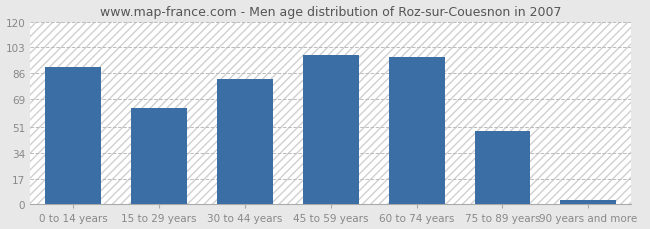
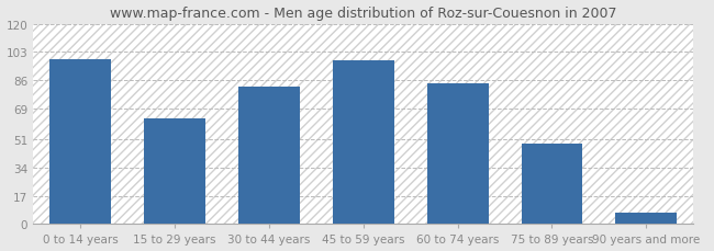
0 to 14 years: 90 -> 99
60 to 74 years: 97 -> 84
90 years and more: 3 -> 7
